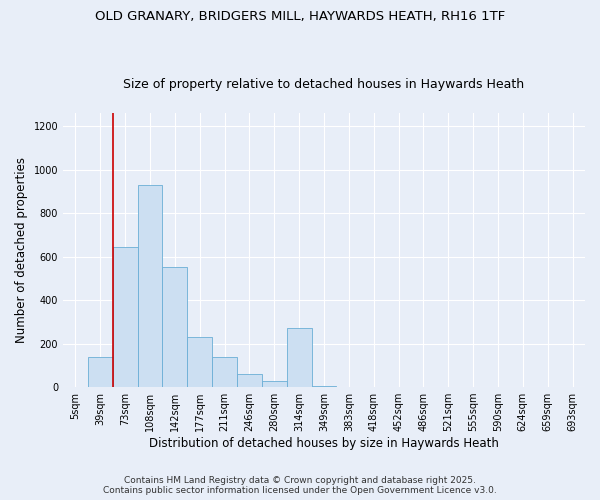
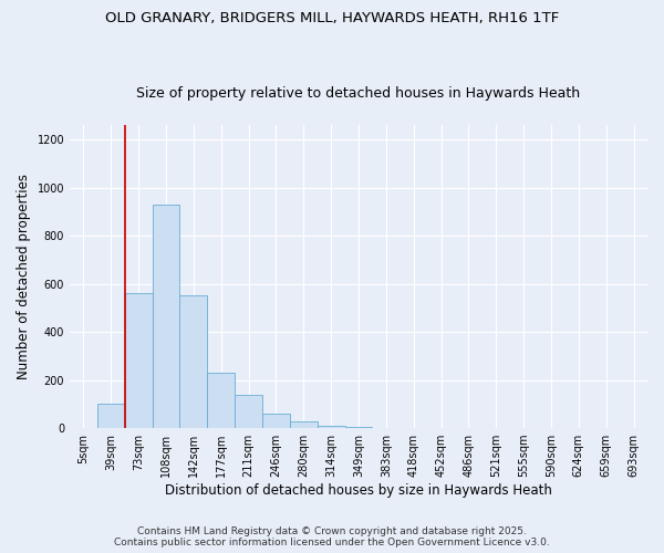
39sqm: 140 -> 100
73sqm: 645 -> 560
314sqm: 270 -> 10
